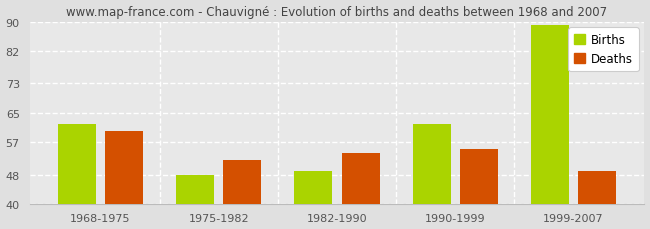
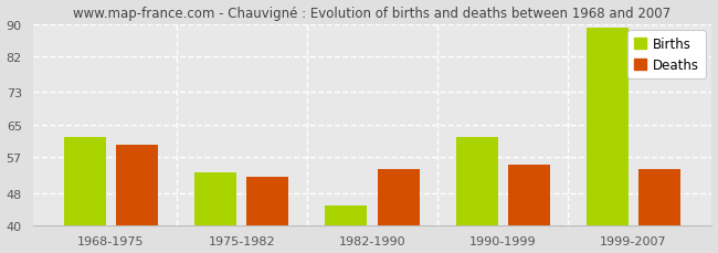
Births/1975-1982: 48 -> 53
Births/1982-1990: 49 -> 45
Deaths/1999-2007: 49 -> 54
